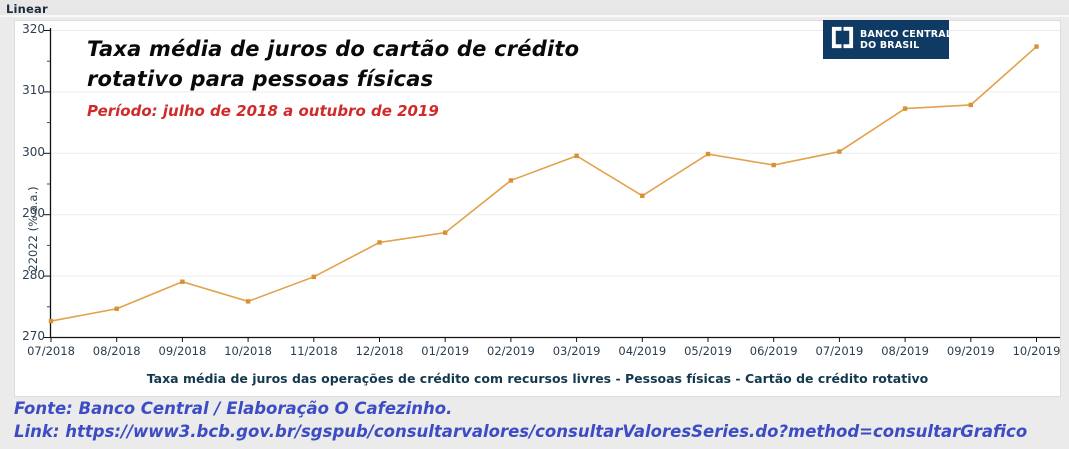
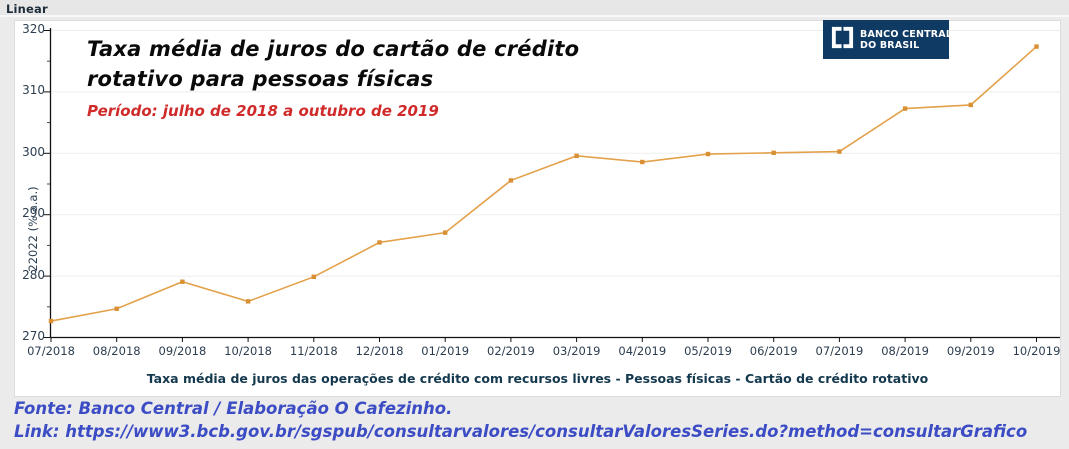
04/2019: 293 -> 298
06/2019: 298 -> 300
